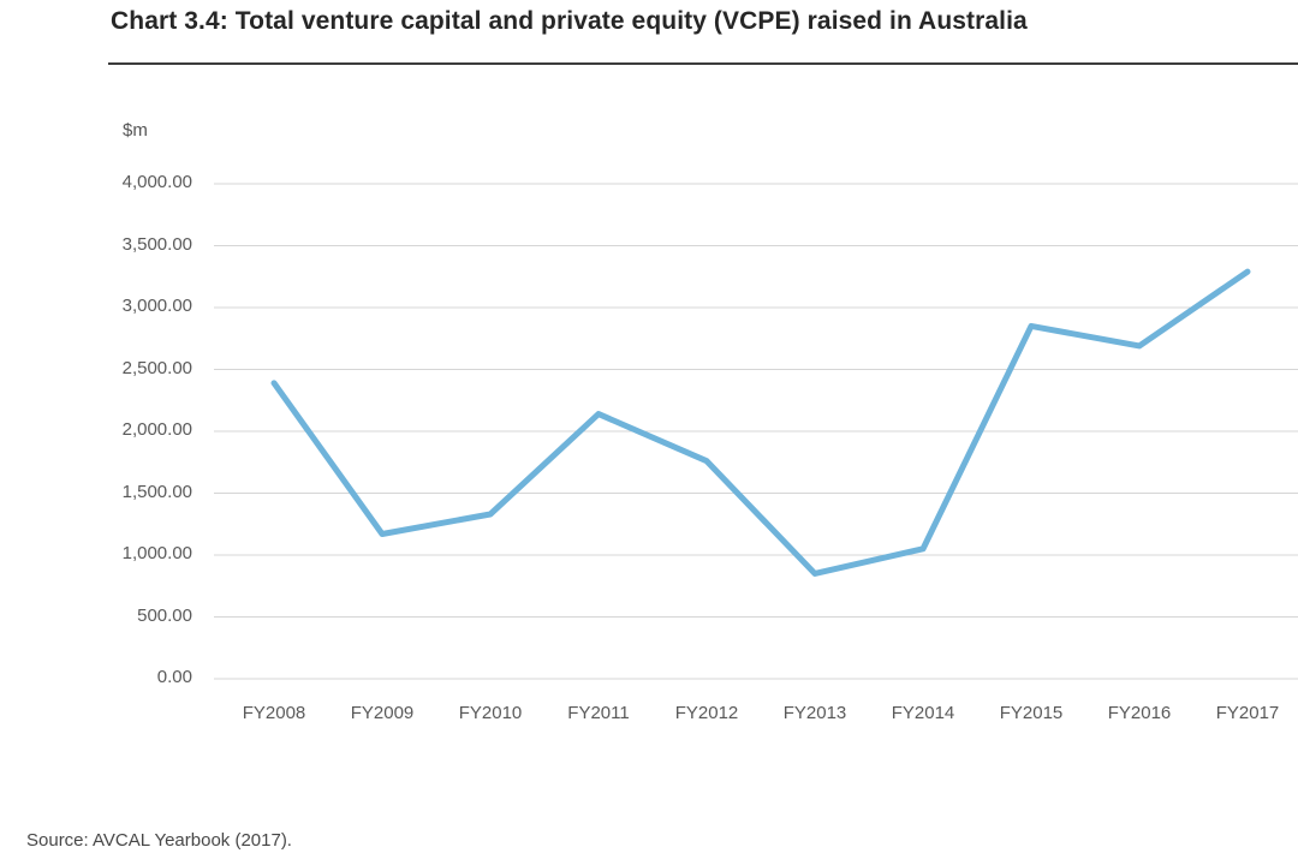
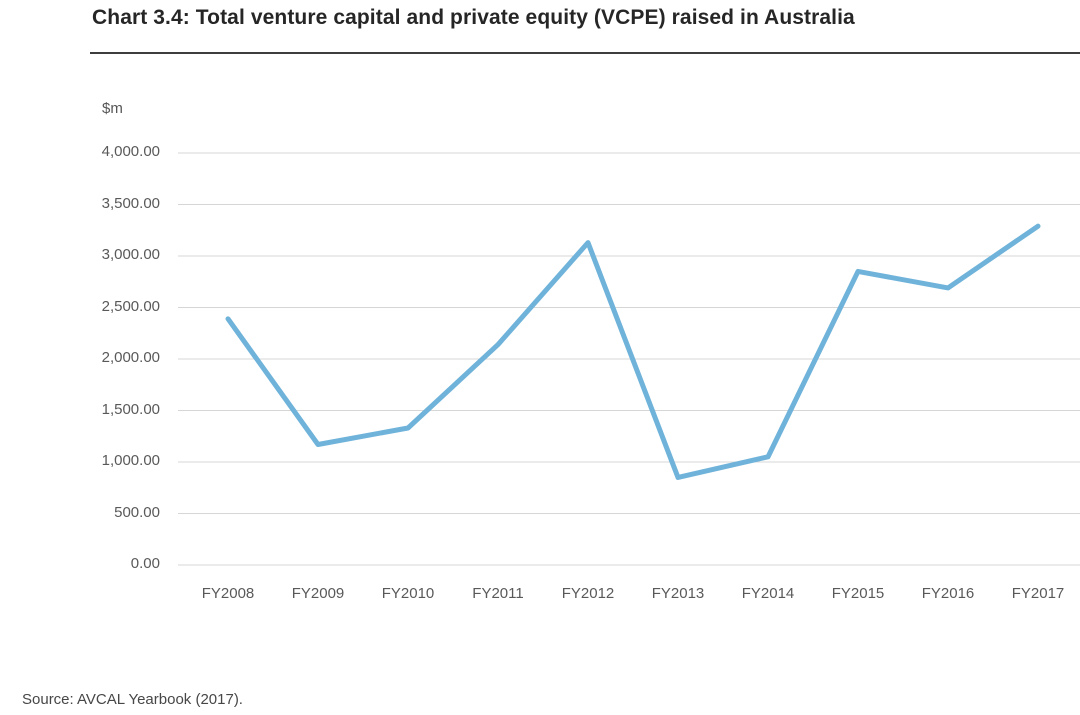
FY2012: 1760 -> 3130
